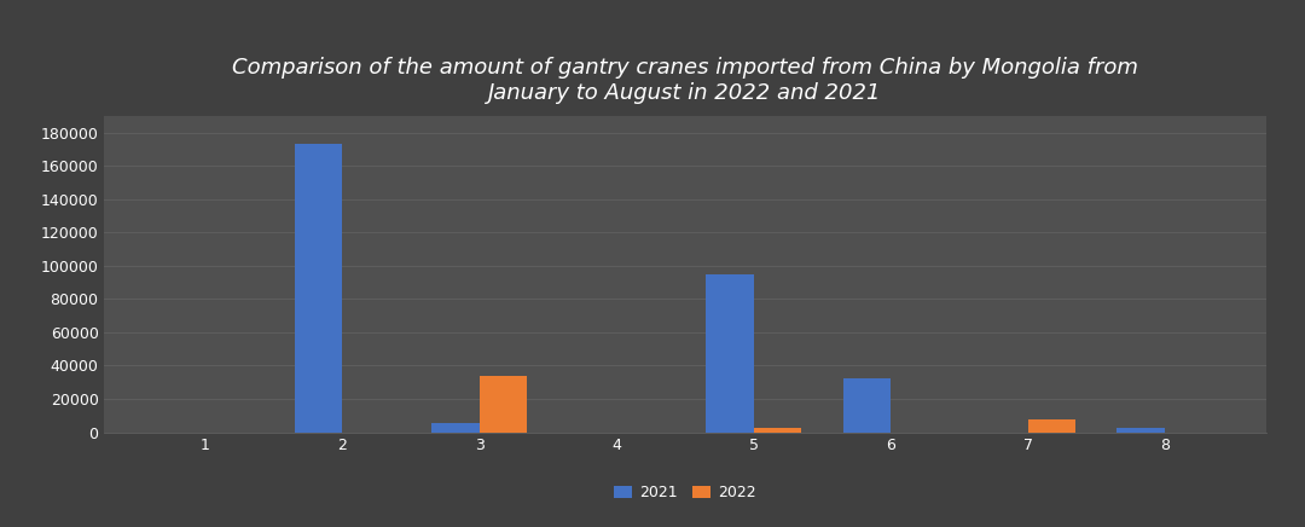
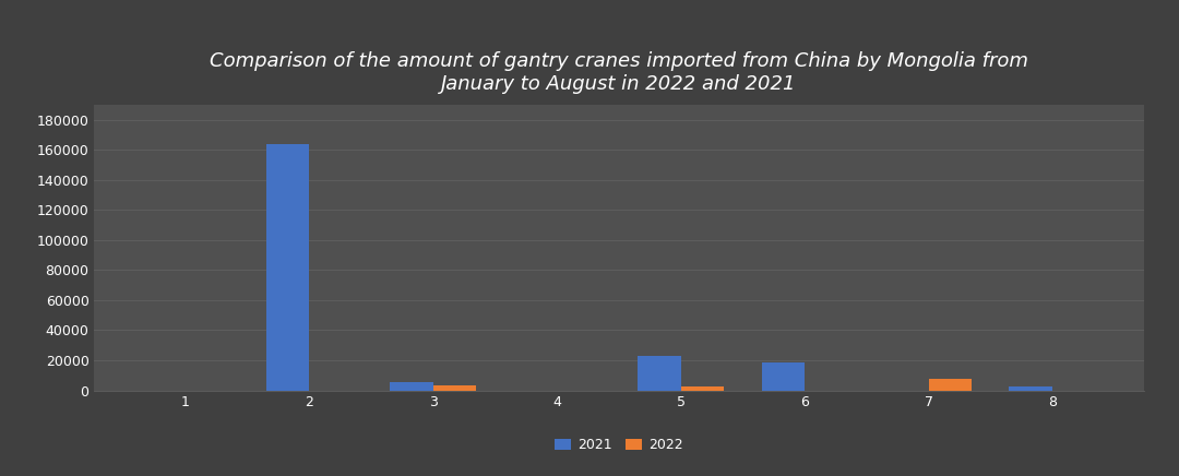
2021/2: 173000 -> 164000
2022/3: 34000 -> 3000
2021/5: 95000 -> 23000
2021/6: 32000 -> 18000
